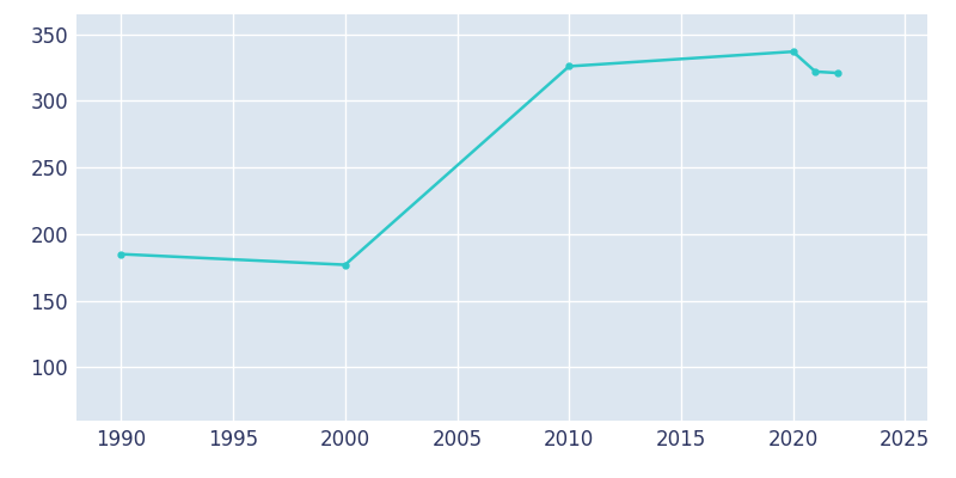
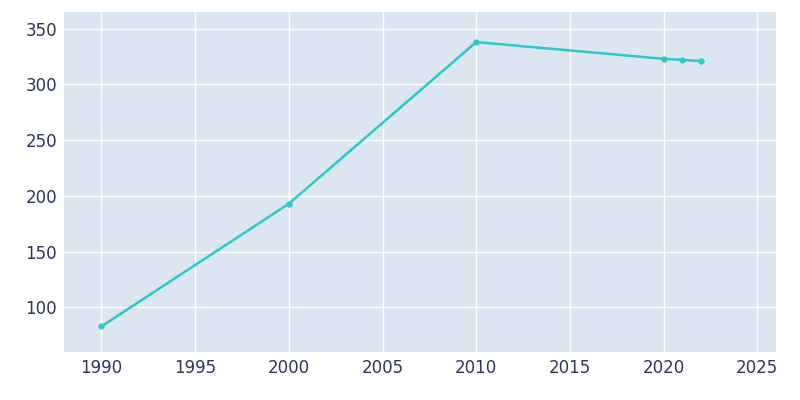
1990: 185 -> 83
2000: 177 -> 193
2010: 326 -> 338
2020: 337 -> 323
